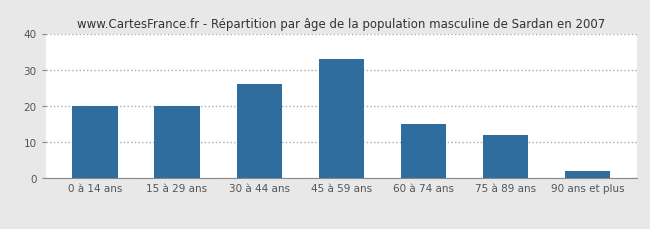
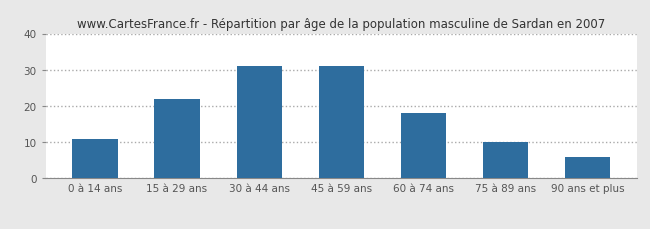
0 à 14 ans: 20 -> 11
15 à 29 ans: 20 -> 22
30 à 44 ans: 26 -> 31
45 à 59 ans: 33 -> 31
60 à 74 ans: 15 -> 18
75 à 89 ans: 12 -> 10
90 ans et plus: 2 -> 6
